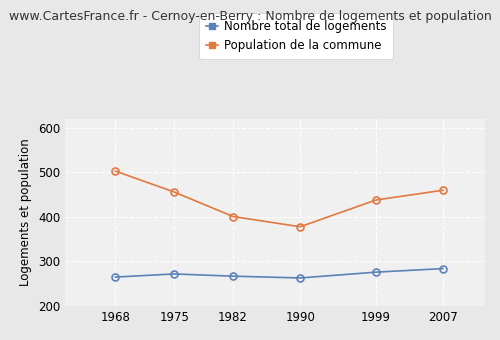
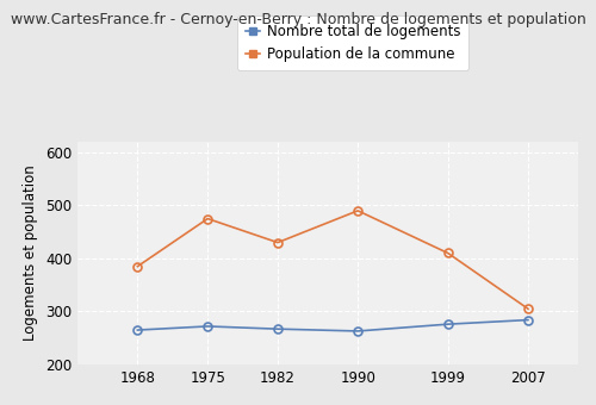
Population de la commune/1968: 503 -> 385
Population de la commune/1975: 456 -> 475
Population de la commune/1982: 401 -> 430
Population de la commune/1990: 378 -> 490
Population de la commune/1999: 438 -> 410
Population de la commune/2007: 460 -> 305
